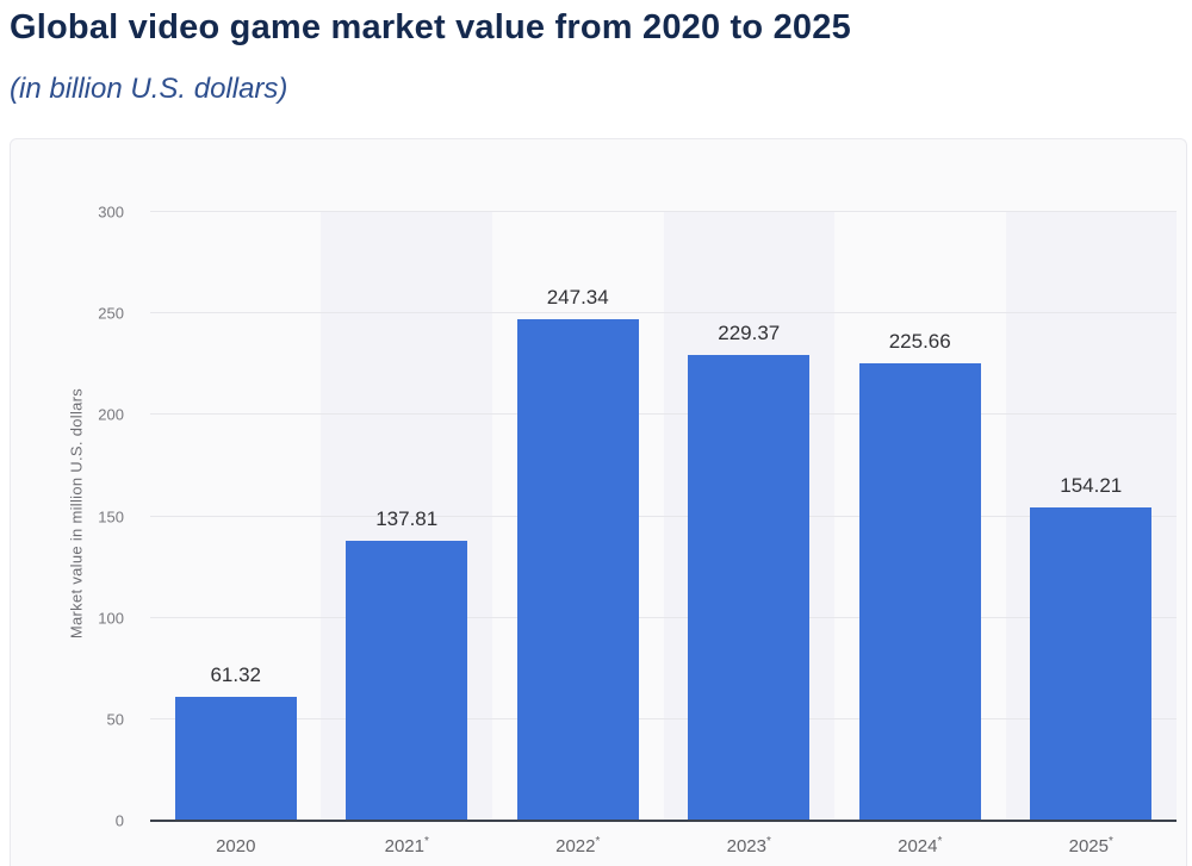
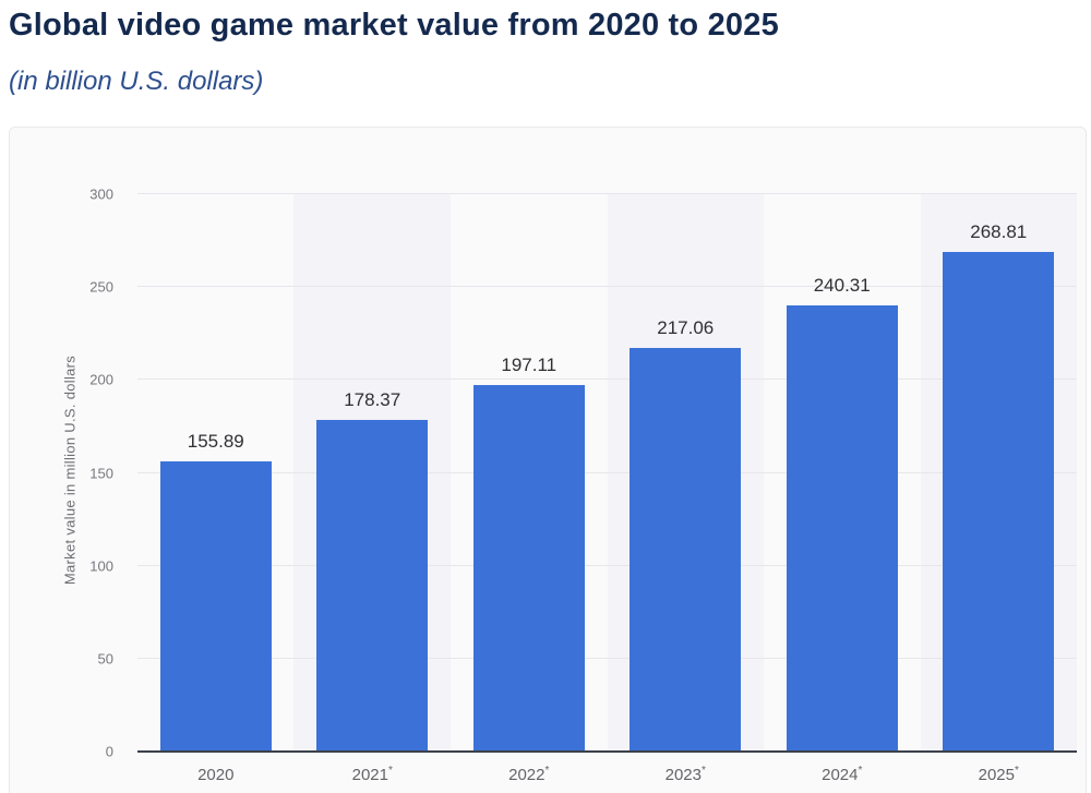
2020: 61.32 -> 155.89
2021*: 137.81 -> 178.37
2022*: 247.34 -> 197.11
2023*: 229.37 -> 217.06
2024*: 225.66 -> 240.31
2025*: 154.21 -> 268.81
